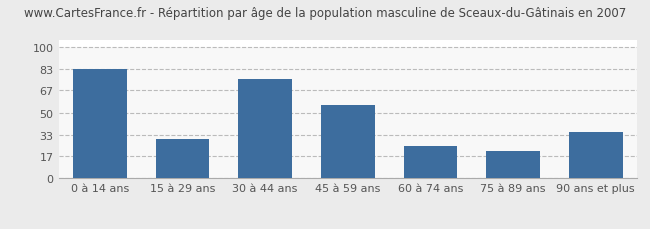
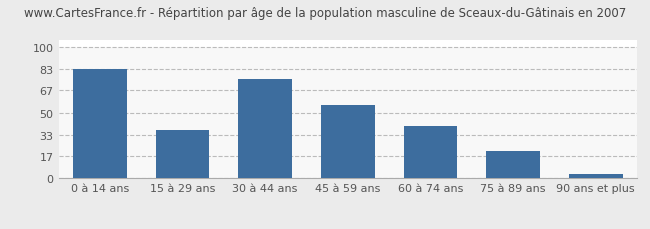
15 à 29 ans: 30 -> 37
60 à 74 ans: 25 -> 40
90 ans et plus: 35 -> 3
